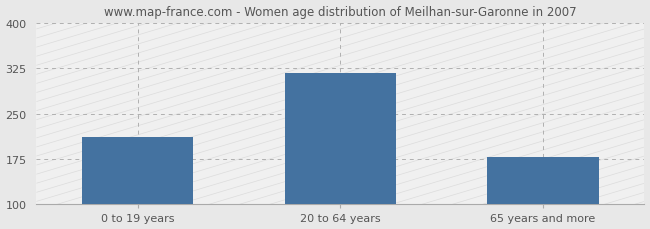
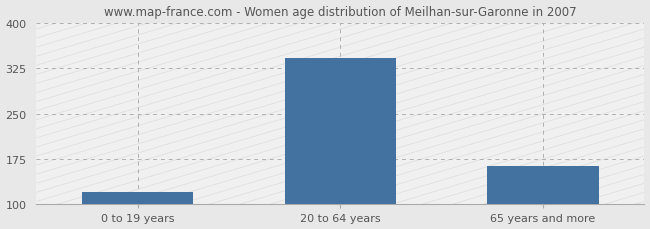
0 to 19 years: 212 -> 120
20 to 64 years: 318 -> 342
65 years and more: 178 -> 163
